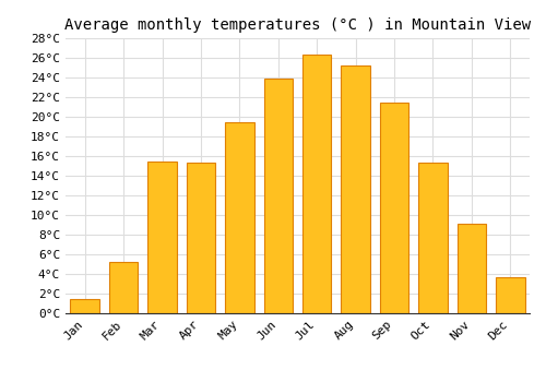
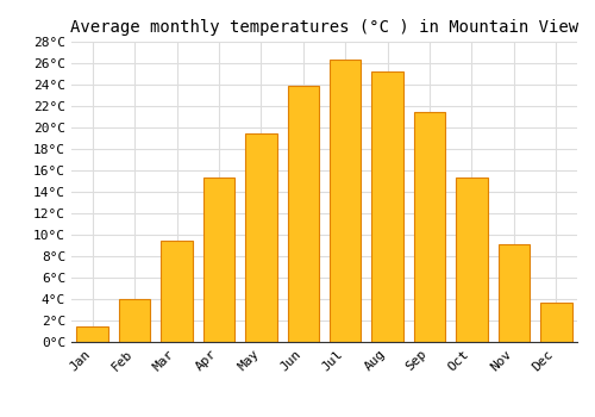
Feb: 5.2°C -> 4.0°C
Mar: 15.4°C -> 9.5°C
